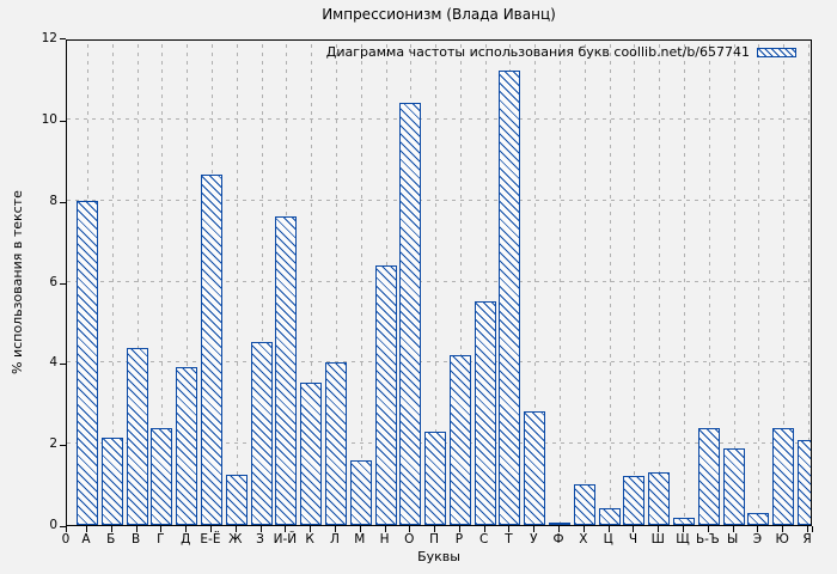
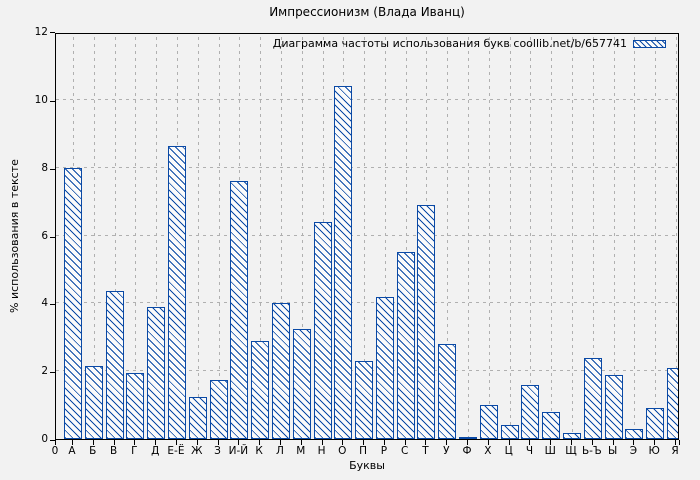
Г: 2.4 -> 1.9
З: 4.5 -> 1.8
К: 3.5 -> 2.9
М: 1.6 -> 3.2
Т: 11.2 -> 6.9
Ч: 1.2 -> 1.6
Ш: 1.3 -> 0.8
Ю: 2.4 -> 0.9
